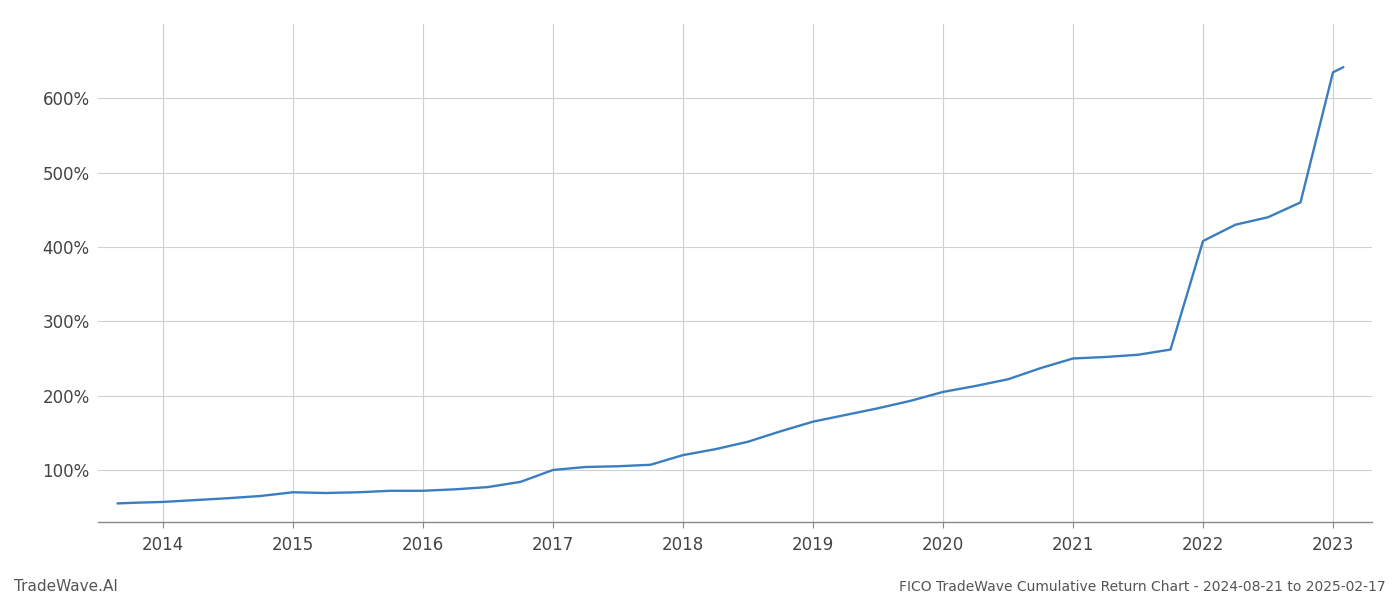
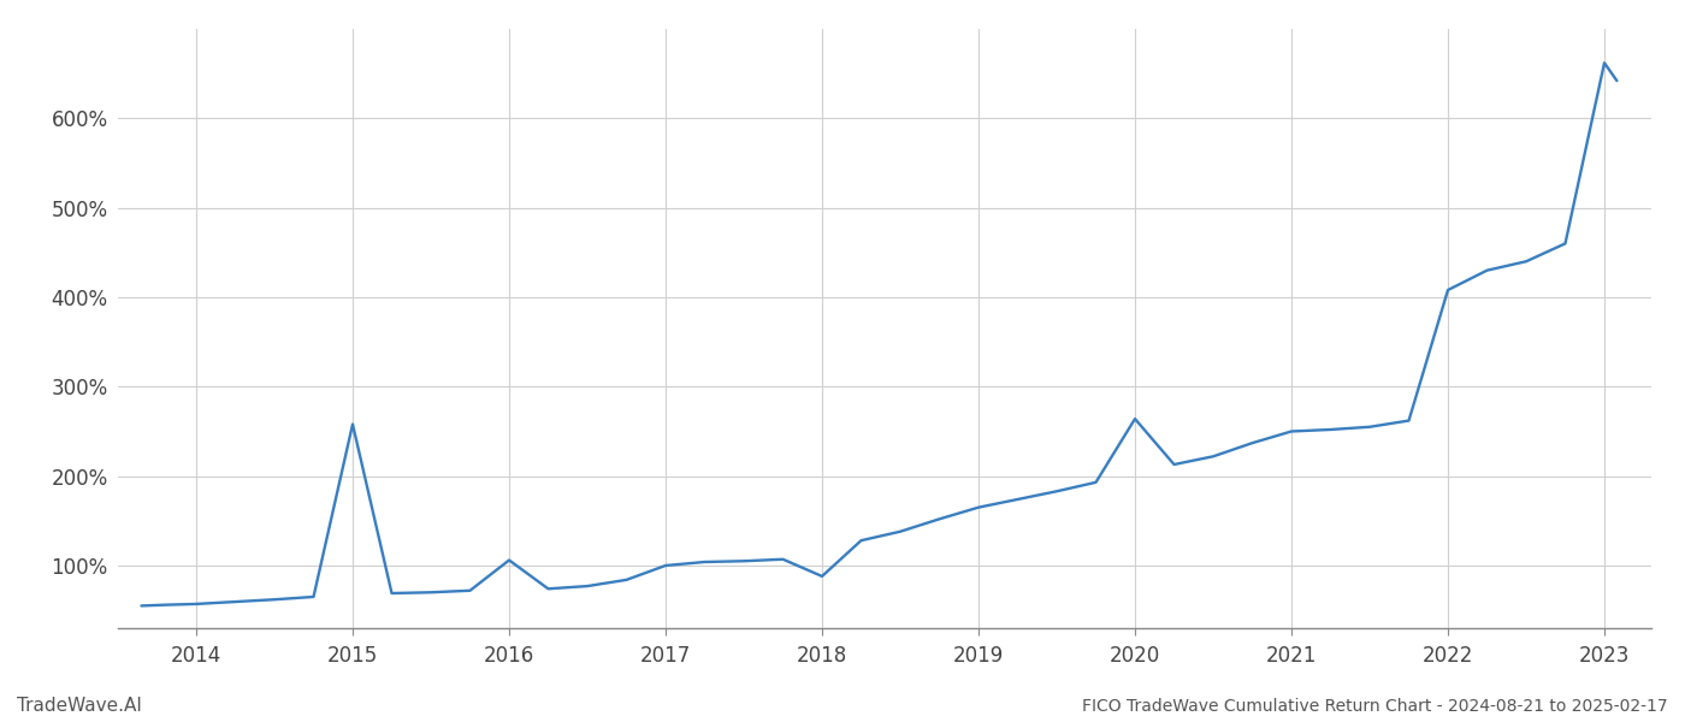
2015: 70% -> 258%
2016: 72% -> 106%
2018: 120% -> 88%
2020: 205% -> 264%
2023: 635% -> 662%
